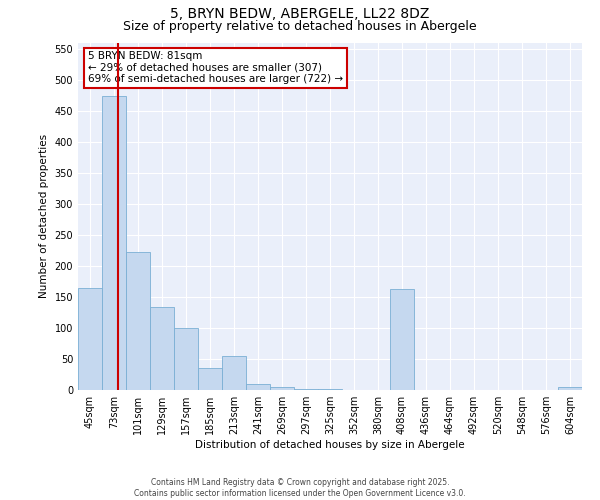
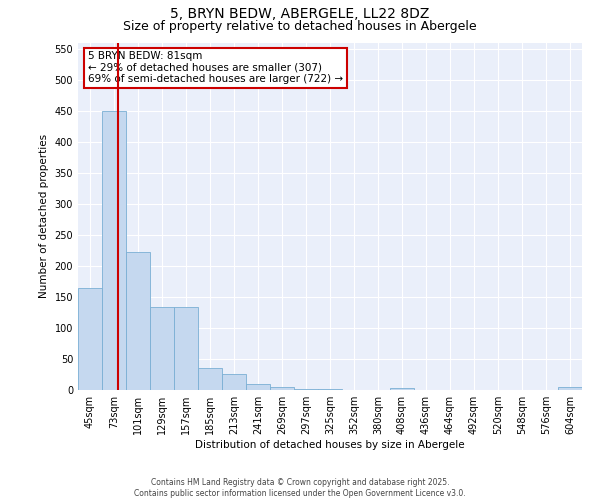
73sqm: 474 -> 450
157sqm: 100 -> 133
213sqm: 54 -> 26
408sqm: 162 -> 4
